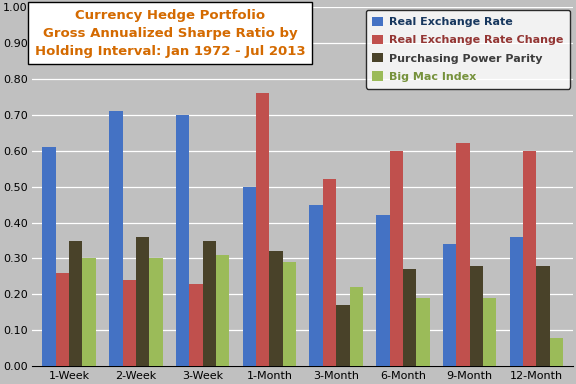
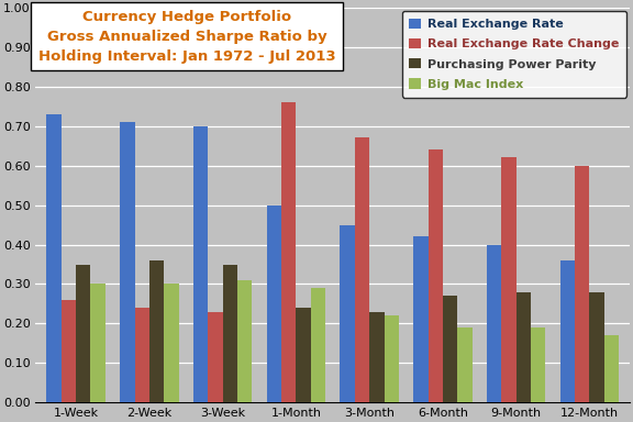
Real Exchange Rate/1-Week: 0.61 -> 0.73
Purchasing Power Parity/1-Month: 0.32 -> 0.24
Real Exchange Rate Change/3-Month: 0.52 -> 0.67
Purchasing Power Parity/3-Month: 0.17 -> 0.23
Real Exchange Rate Change/6-Month: 0.60 -> 0.64
Real Exchange Rate/9-Month: 0.34 -> 0.40
Big Mac Index/12-Month: 0.08 -> 0.17
